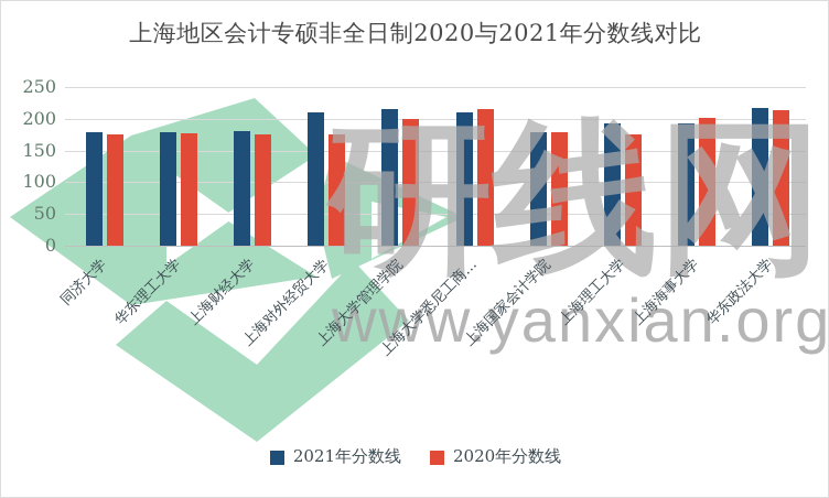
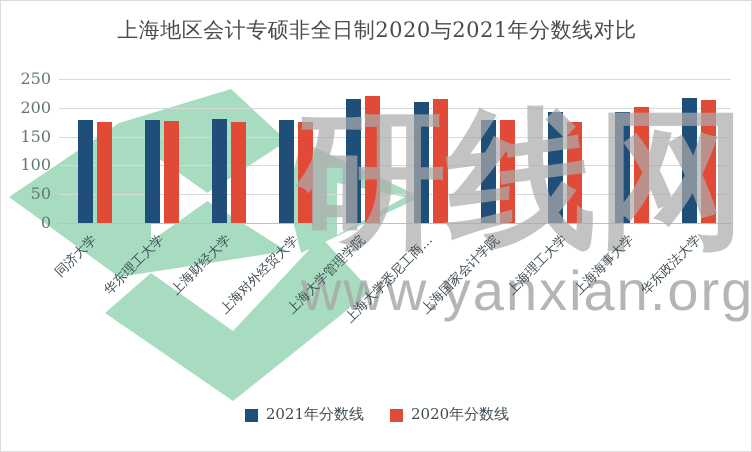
2021年分数线/上海对外经贸大学: 210 -> 180
2020年分数线/上海大学管理学院: 200 -> 220
